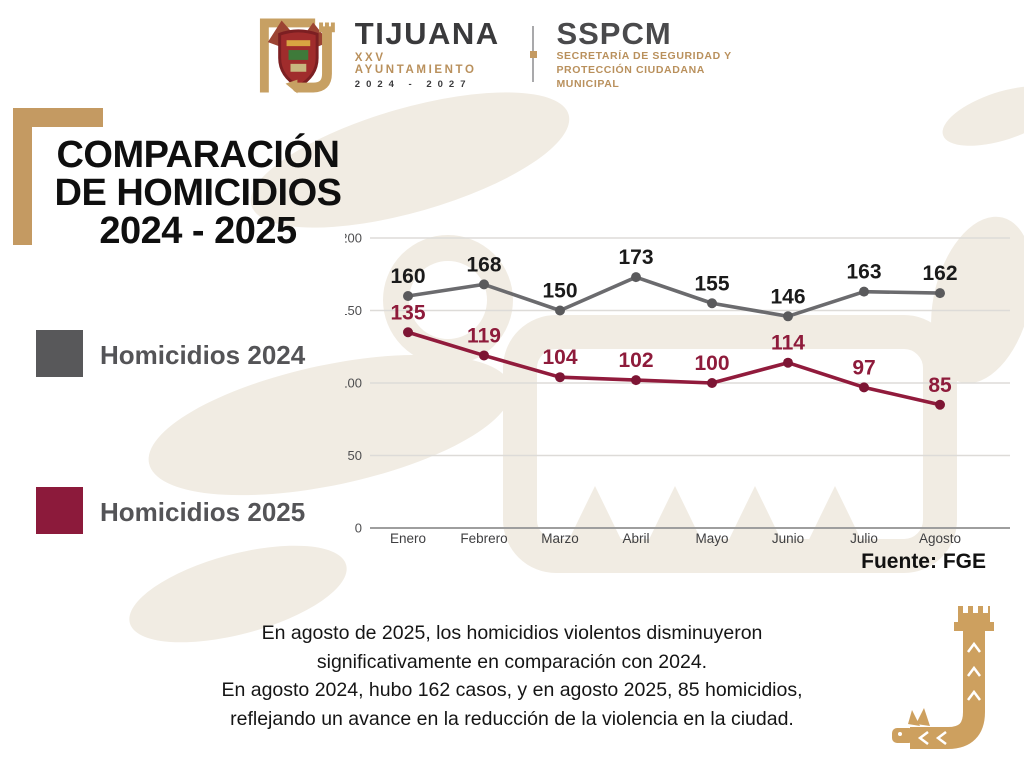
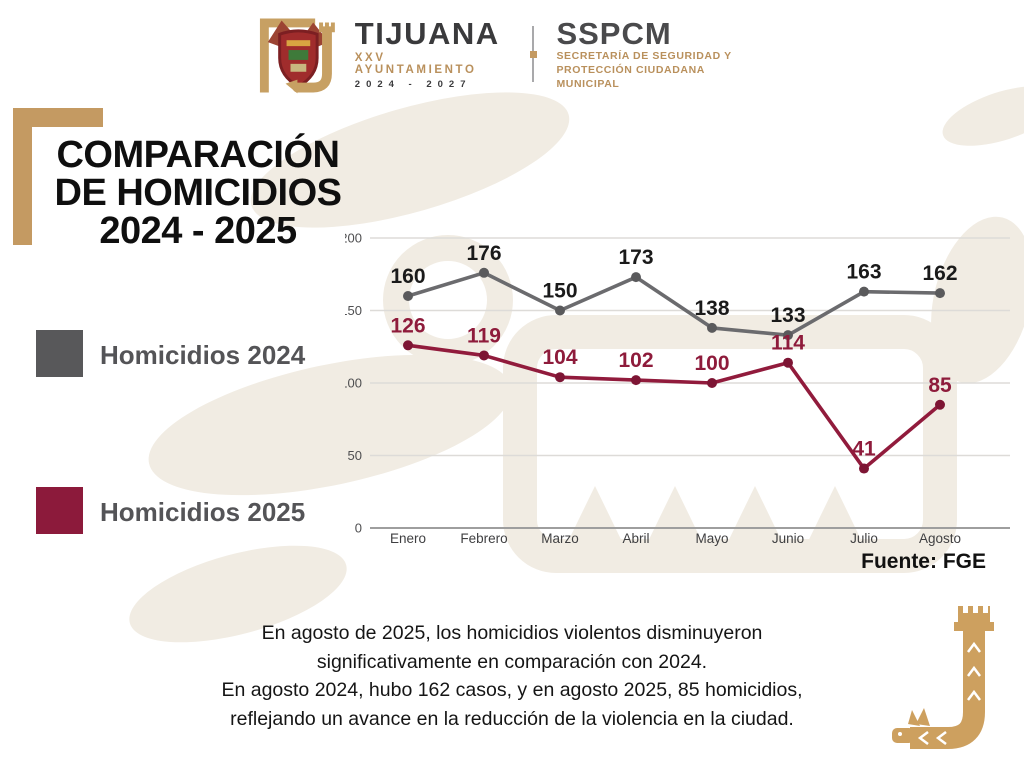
Homicidios 2025/Enero: 135 -> 126
Homicidios 2024/Febrero: 168 -> 176
Homicidios 2024/Mayo: 155 -> 138
Homicidios 2024/Junio: 146 -> 133
Homicidios 2025/Julio: 97 -> 41
